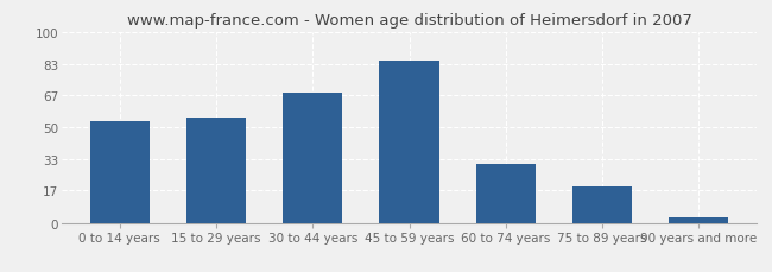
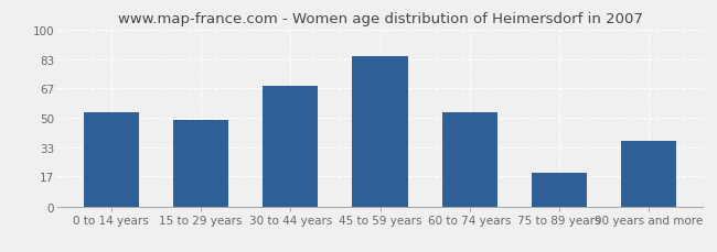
15 to 29 years: 55 -> 49
60 to 74 years: 31 -> 53
90 years and more: 3 -> 37
